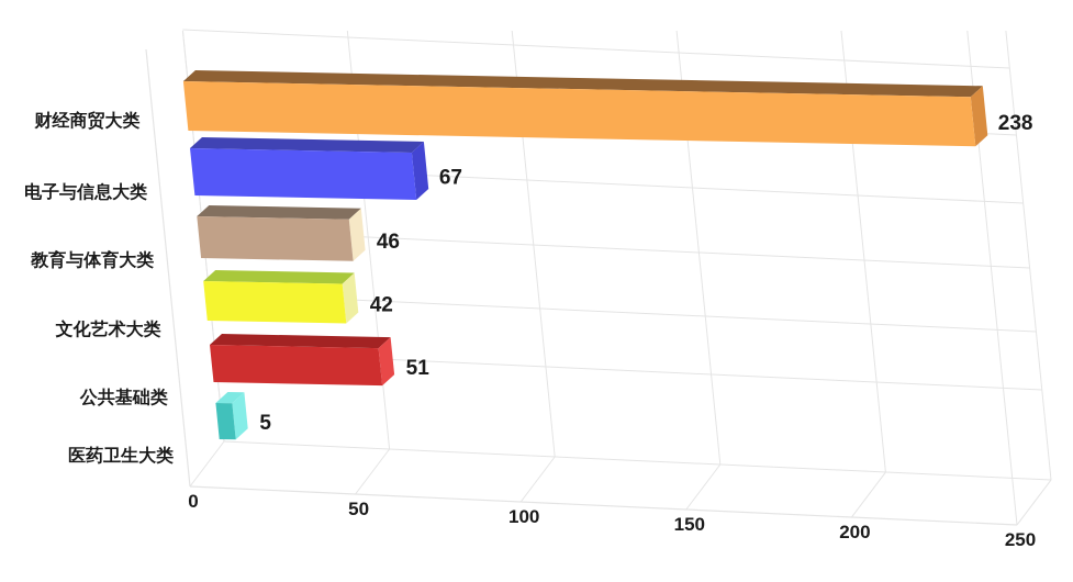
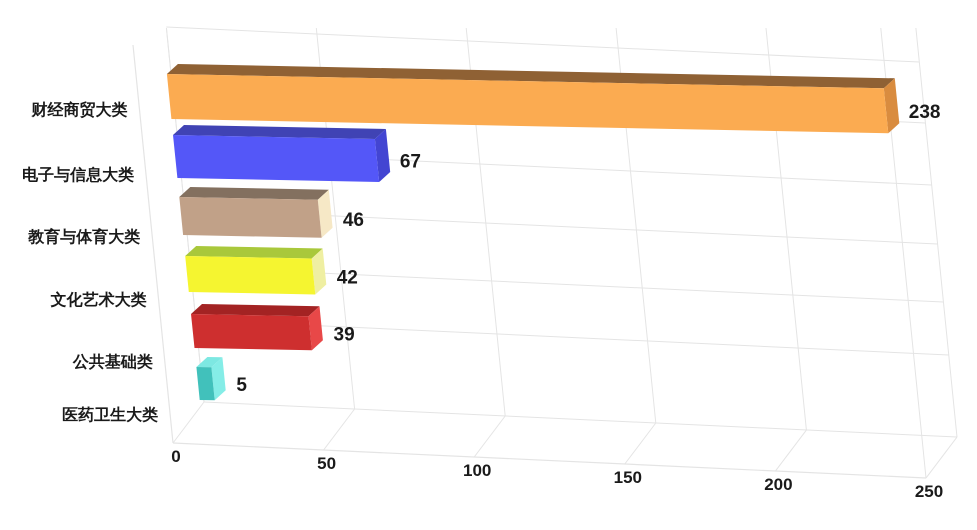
公共基础类: 51 -> 39
